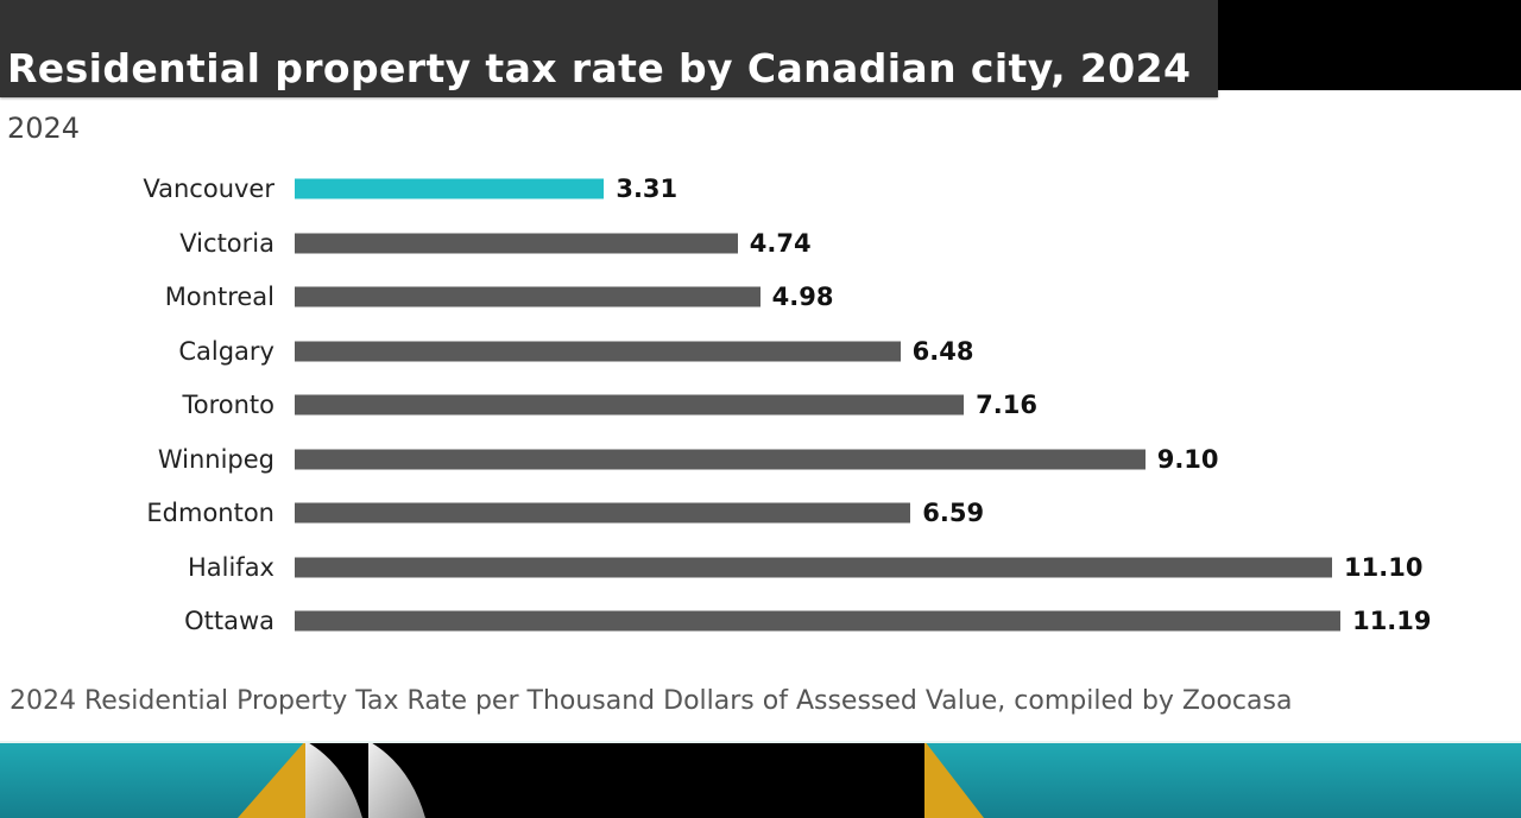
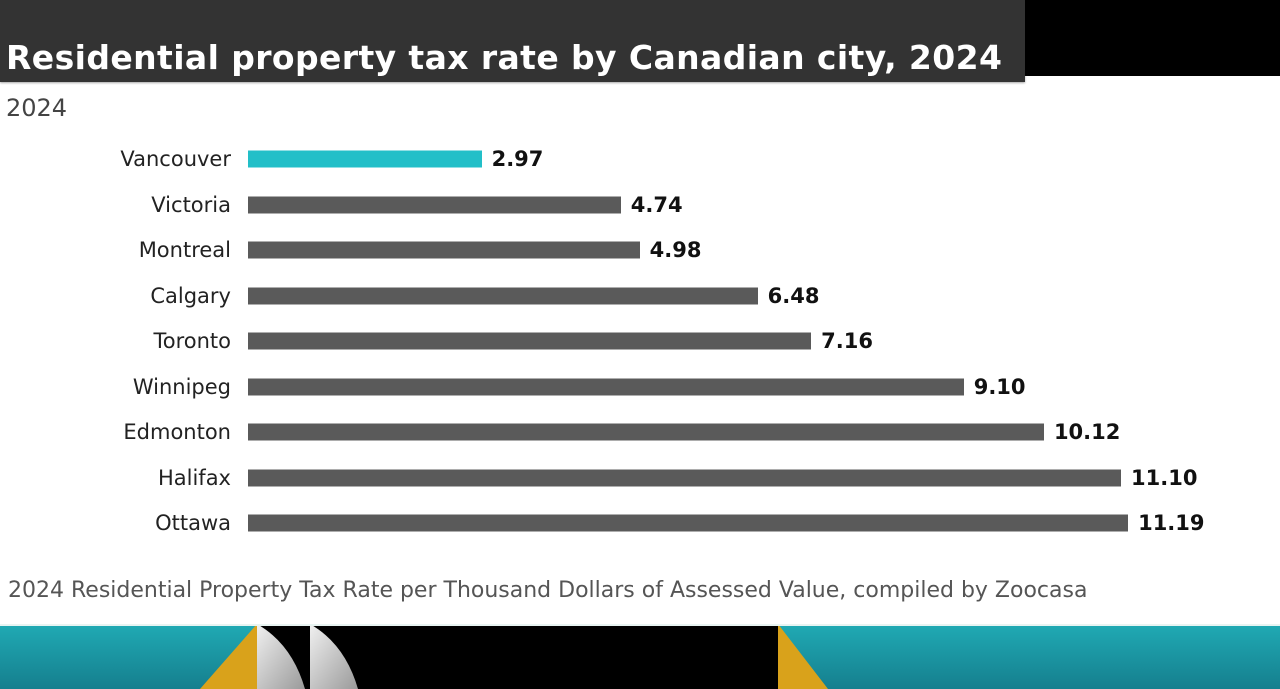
Vancouver: 3.31 -> 2.97
Edmonton: 6.59 -> 10.12
